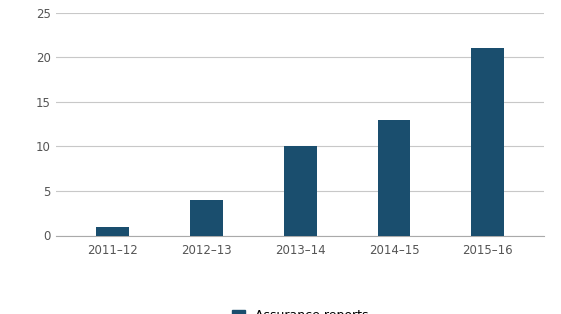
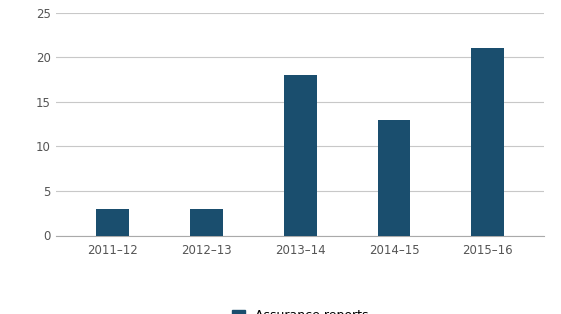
2011–12: 1 -> 3
2012–13: 4 -> 3
2013–14: 10 -> 18
